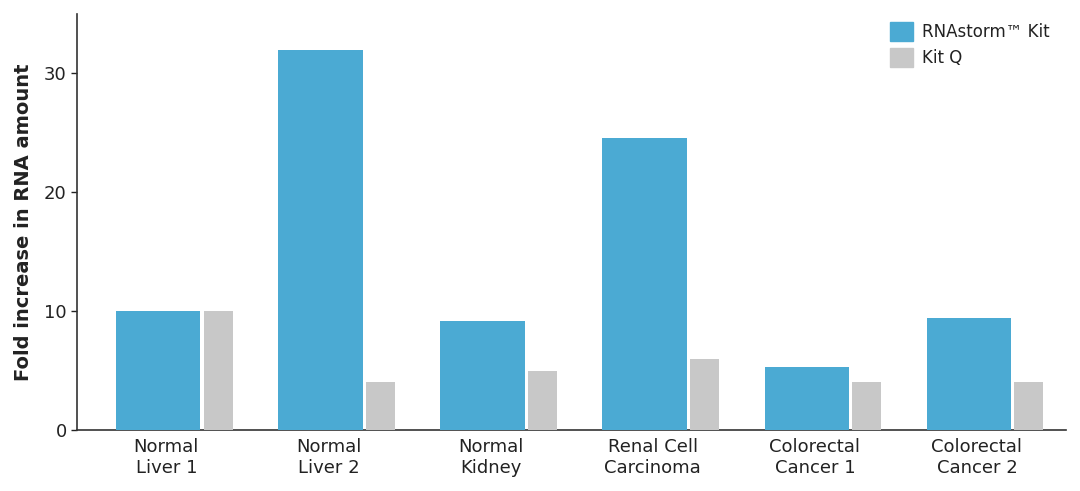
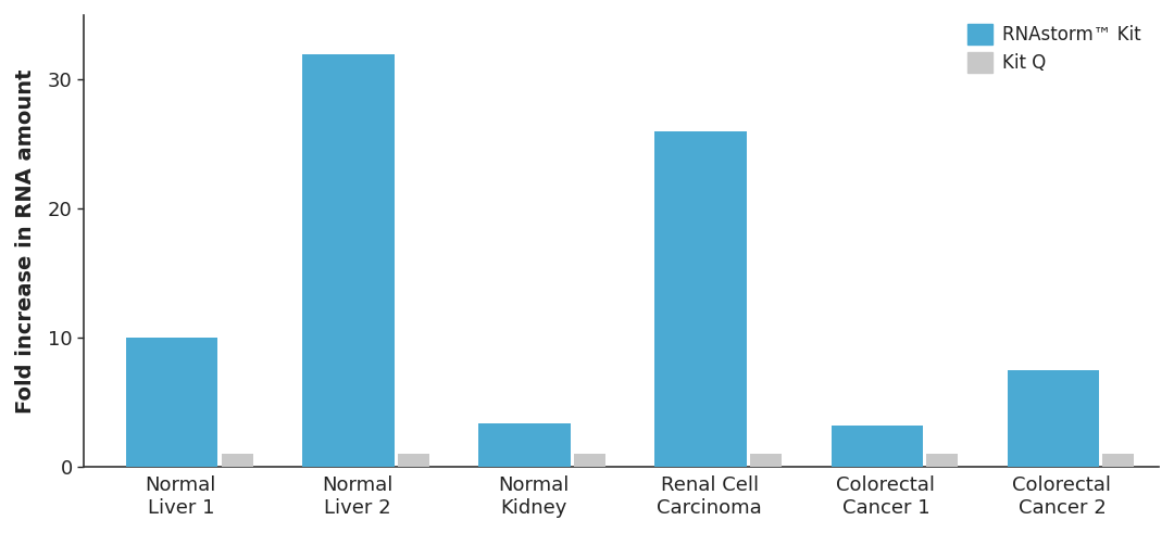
Kit Q/Normal Liver 1: 10 -> 1
Kit Q/Normal Liver 2: 4 -> 1
RNAstorm™ Kit/Normal Kidney: 9.2 -> 3.4
Kit Q/Normal Kidney: 5 -> 1
RNAstorm™ Kit/Renal Cell Carcinoma: 24.6 -> 26.0
Kit Q/Renal Cell Carcinoma: 6 -> 1
RNAstorm™ Kit/Colorectal Cancer 1: 5.3 -> 3.2
Kit Q/Colorectal Cancer 1: 4 -> 1
RNAstorm™ Kit/Colorectal Cancer 2: 9.4 -> 7.5
Kit Q/Colorectal Cancer 2: 4 -> 1
